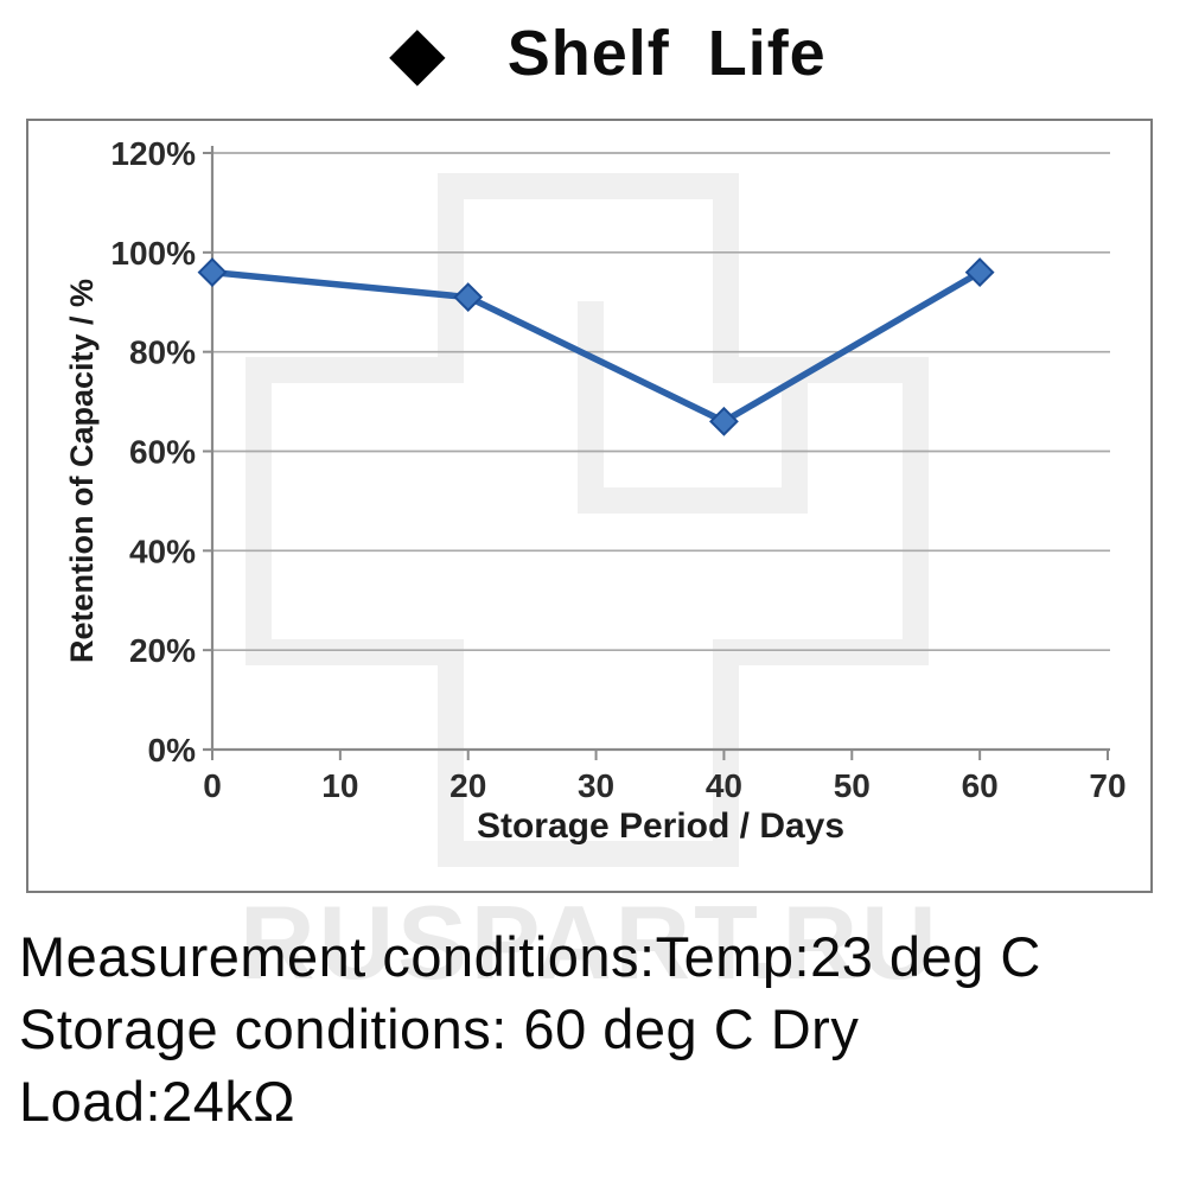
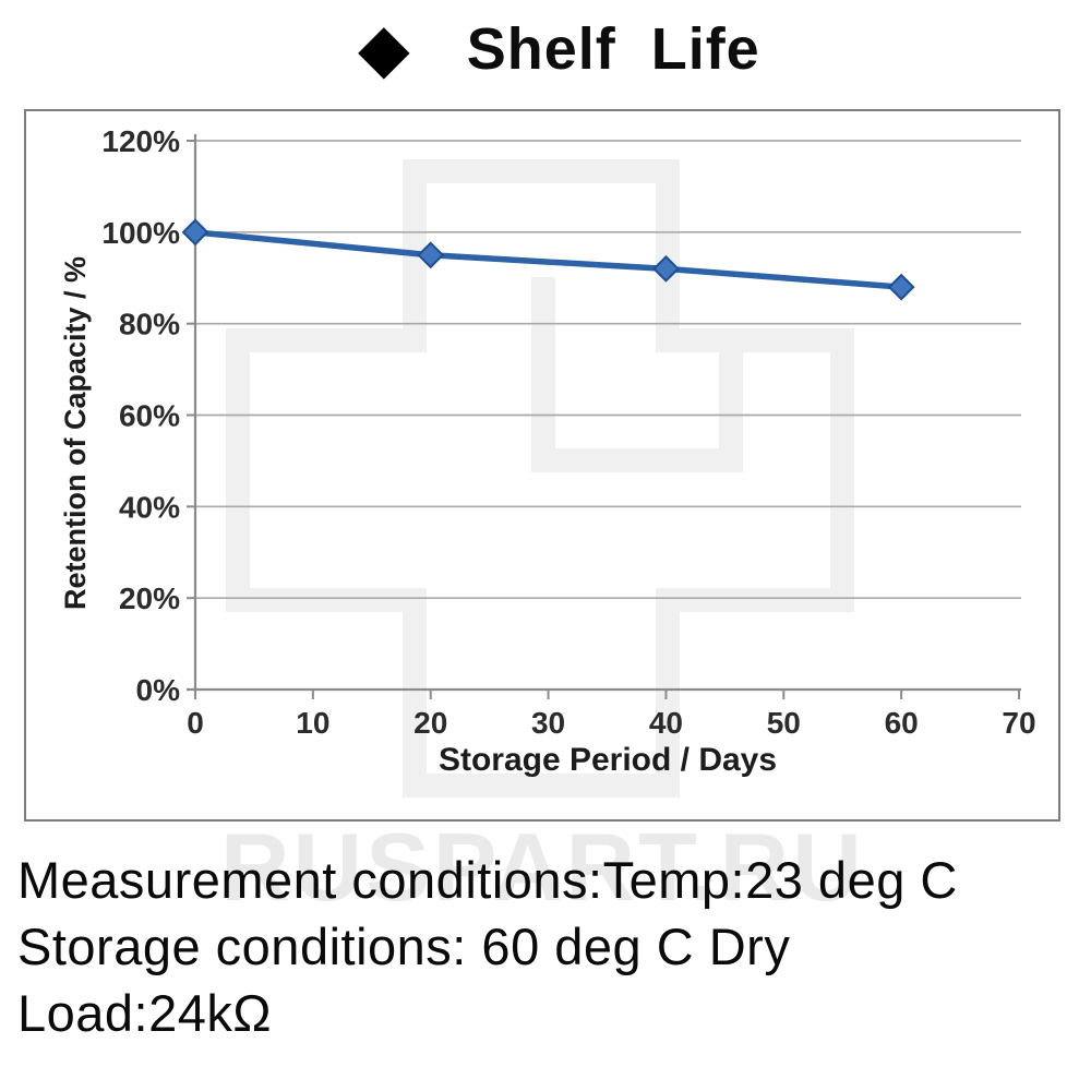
0: 96% -> 100%
20: 91% -> 95%
40: 66% -> 92%
60: 96% -> 88%
